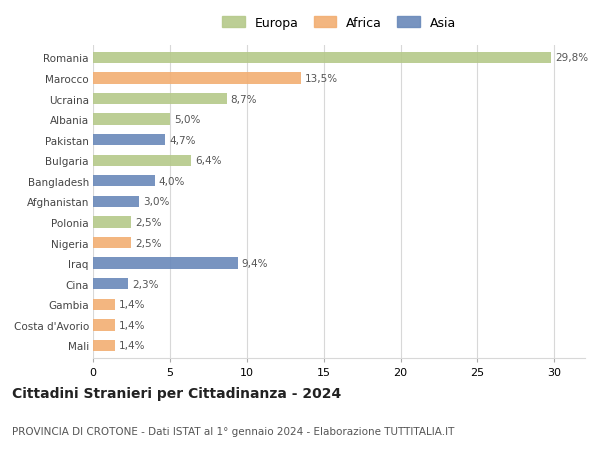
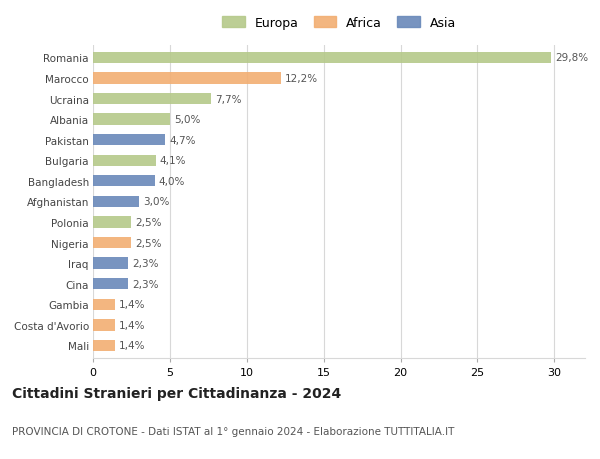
Marocco: 13,5% -> 12,2%
Ucraina: 8,7% -> 7,7%
Bulgaria: 6,4% -> 4,1%
Iraq: 9,4% -> 2,3%
